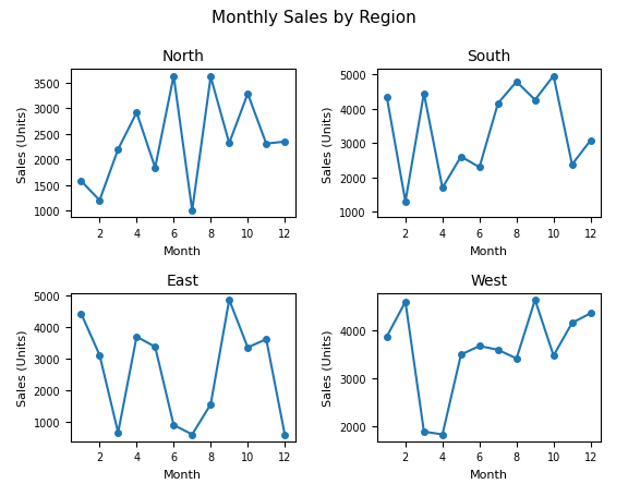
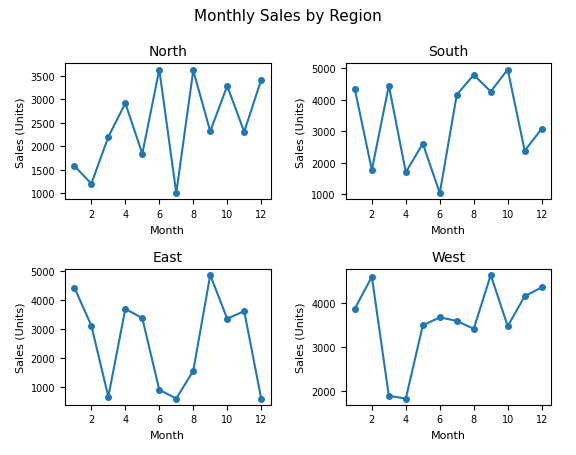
North/12: 2350 -> 3420
South/2: 1300 -> 1770
South/6: 2300 -> 1040
